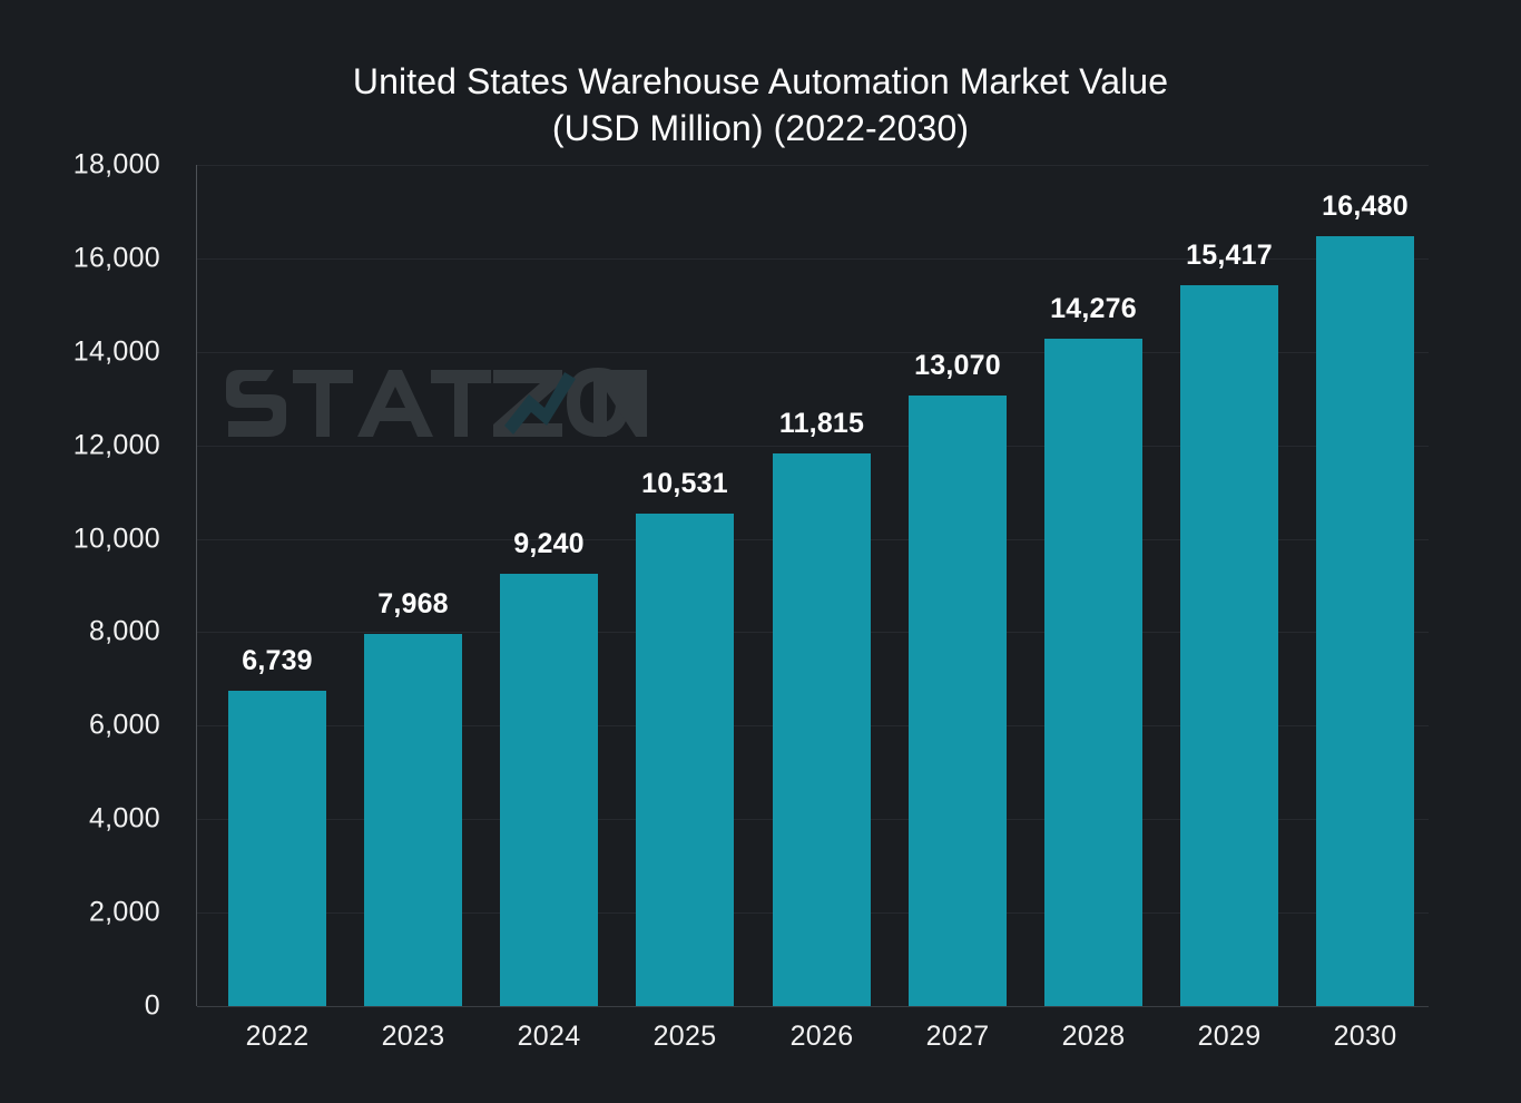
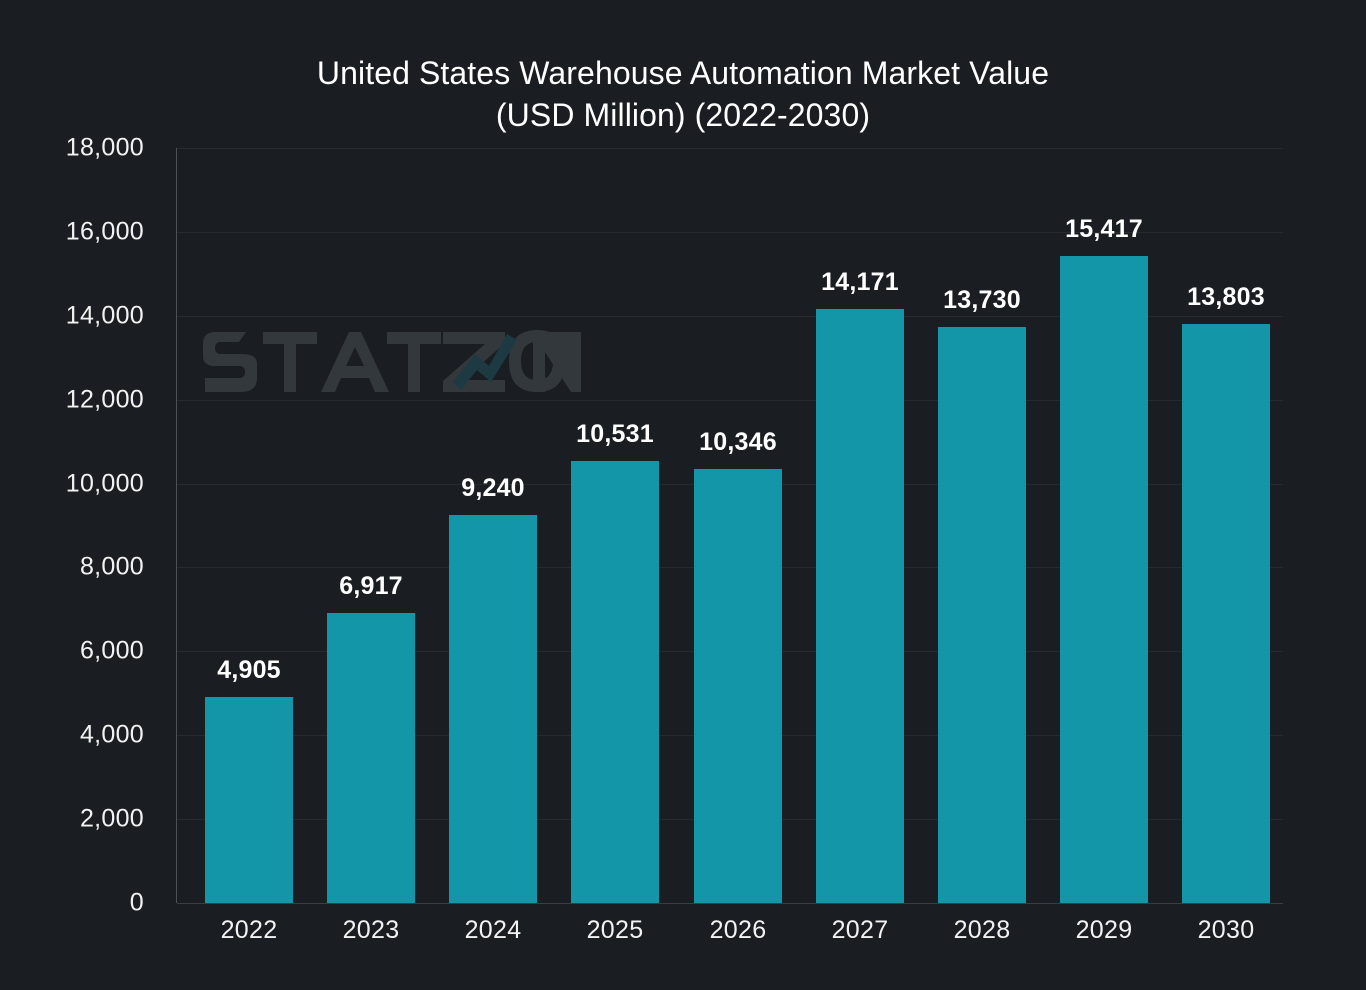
2022: 6,739 -> 4,905
2023: 7,968 -> 6,917
2026: 11,815 -> 10,346
2027: 13,070 -> 14,171
2028: 14,276 -> 13,730
2030: 16,480 -> 13,803
